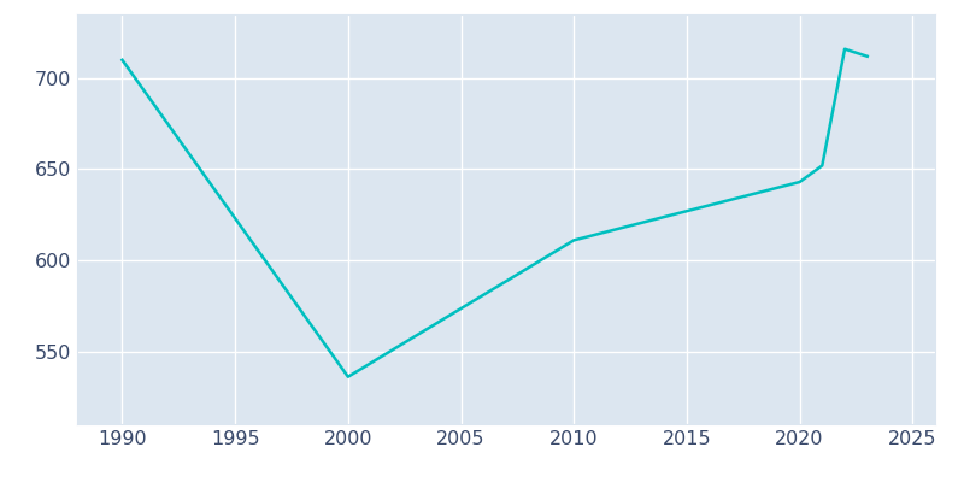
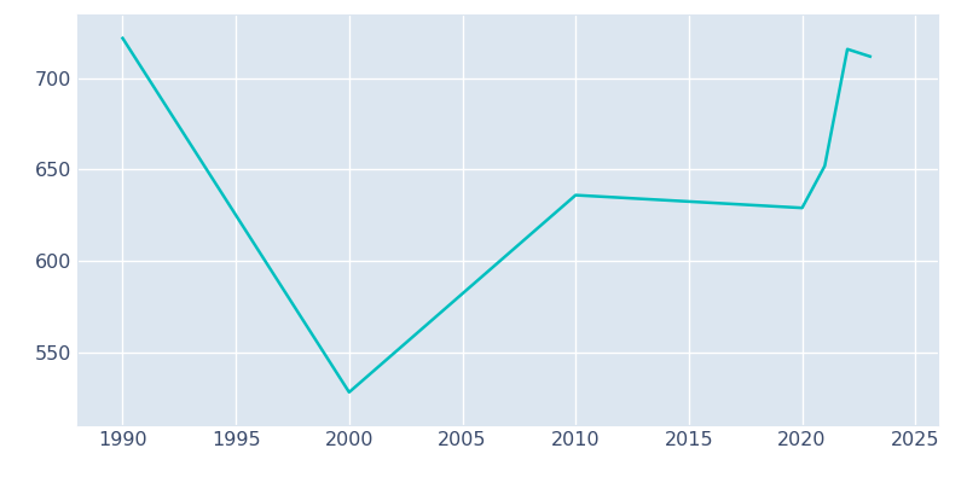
1990: 710 -> 722
2000: 536 -> 528
2010: 611 -> 636
2020: 643 -> 629
